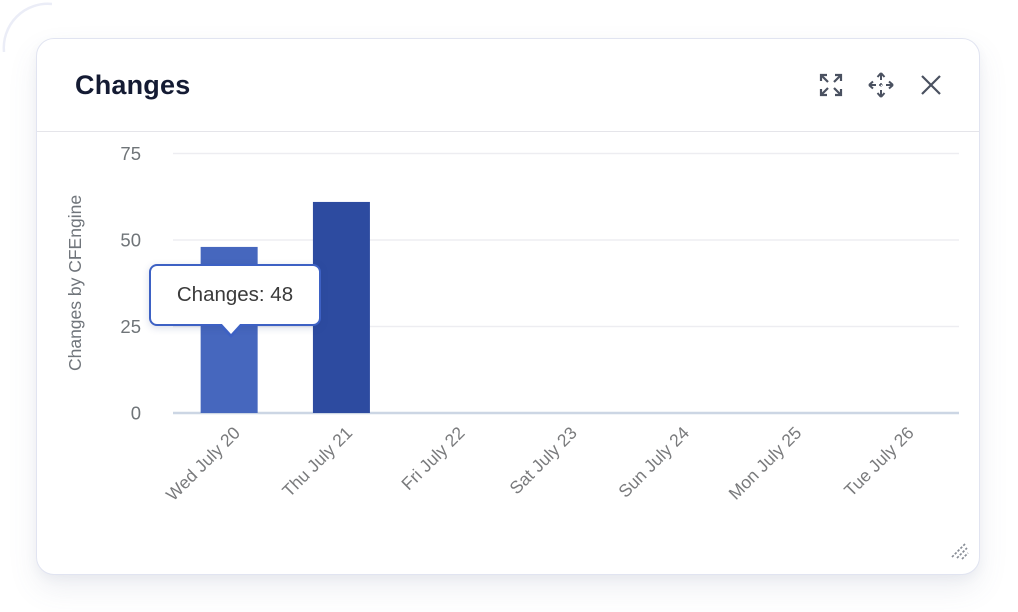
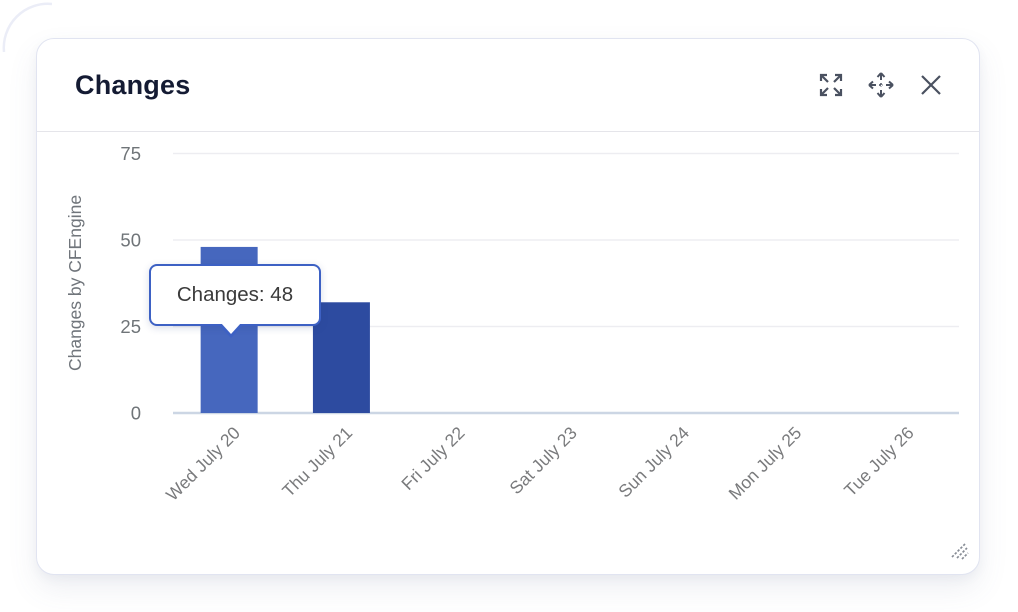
Thu July 21: 61 -> 32
